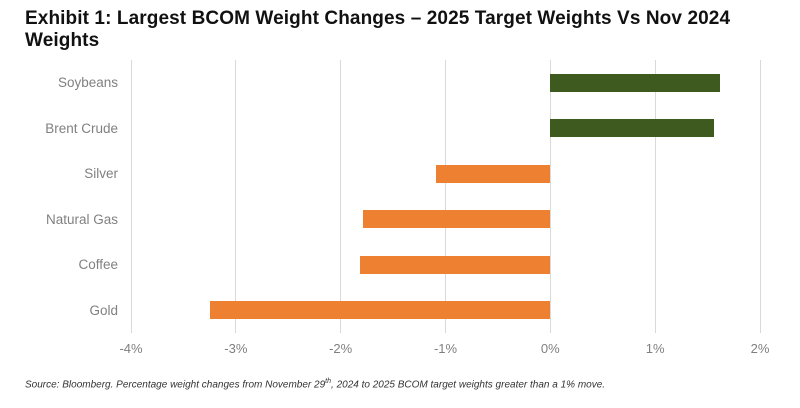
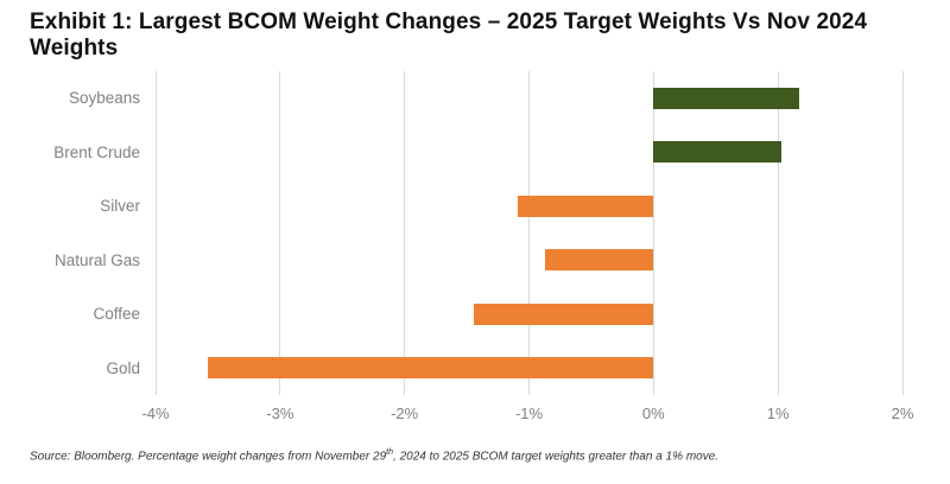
Soybeans: 1.62% -> 1.17%
Brent Crude: 1.56% -> 1.03%
Natural Gas: -1.79% -> -0.87%
Coffee: -1.82% -> -1.44%
Gold: -3.25% -> -3.58%
